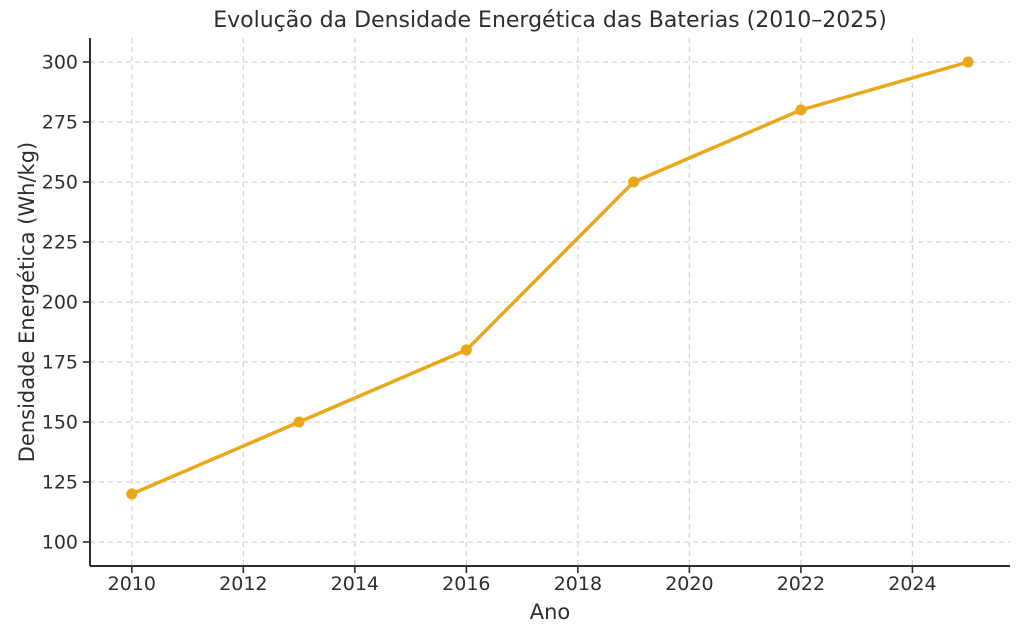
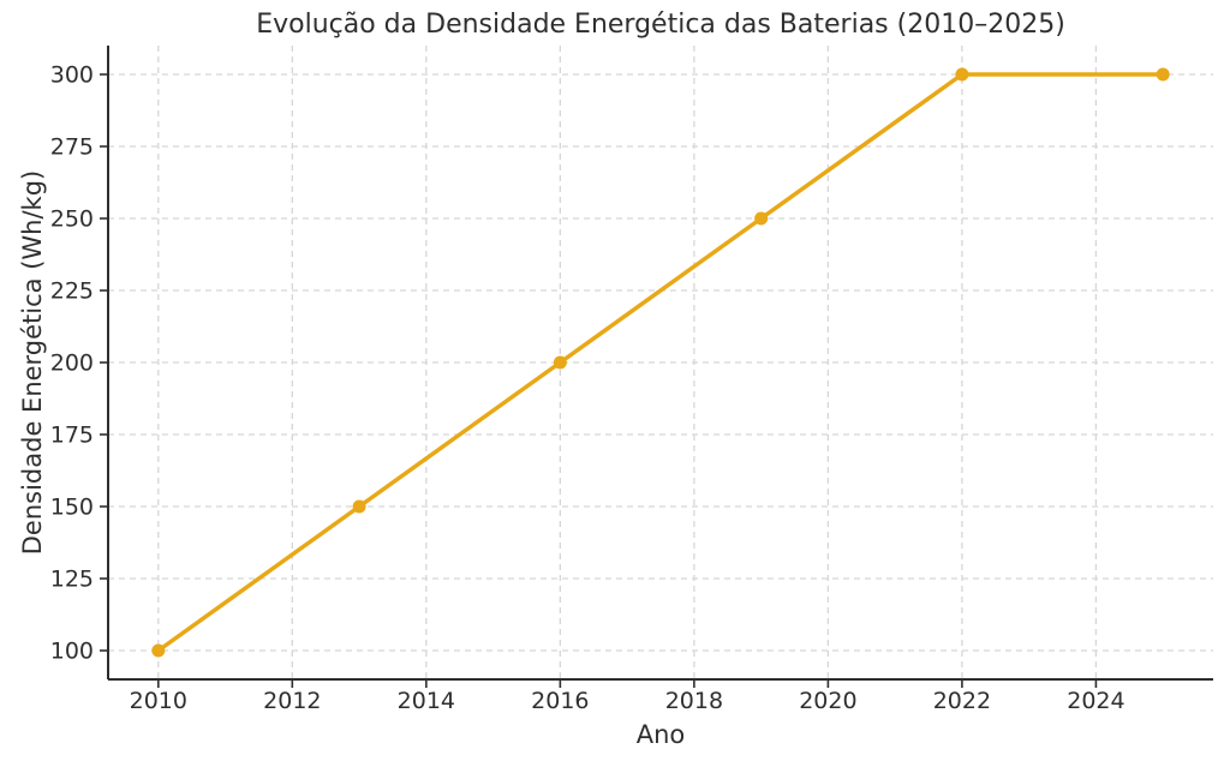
2010: 120 -> 100
2016: 180 -> 200
2022: 280 -> 300
